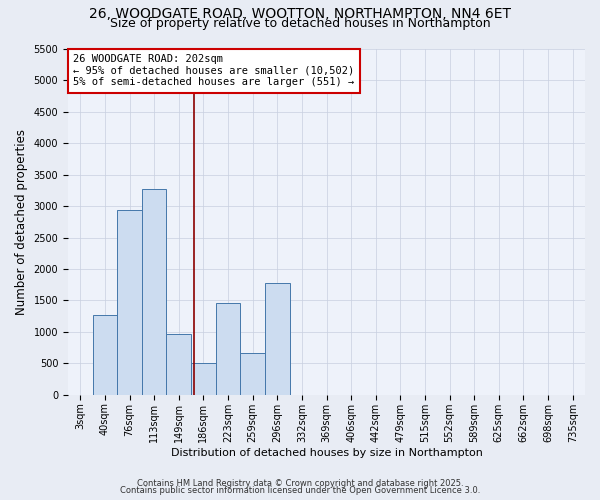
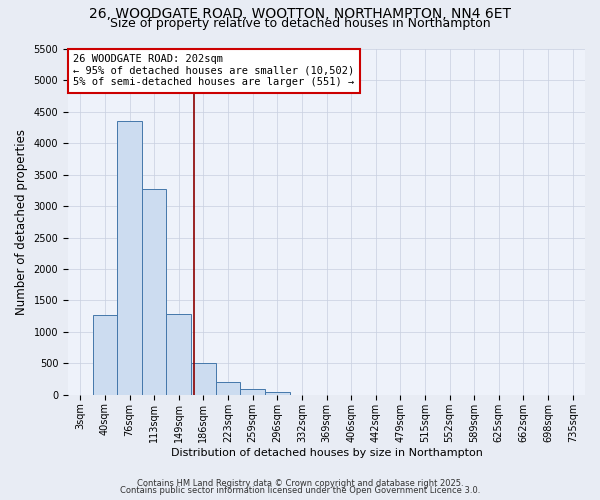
76sqm: 2940 -> 4360
149sqm: 960 -> 1290
223sqm: 1460 -> 200
259sqm: 660 -> 90
296sqm: 1780 -> 50
